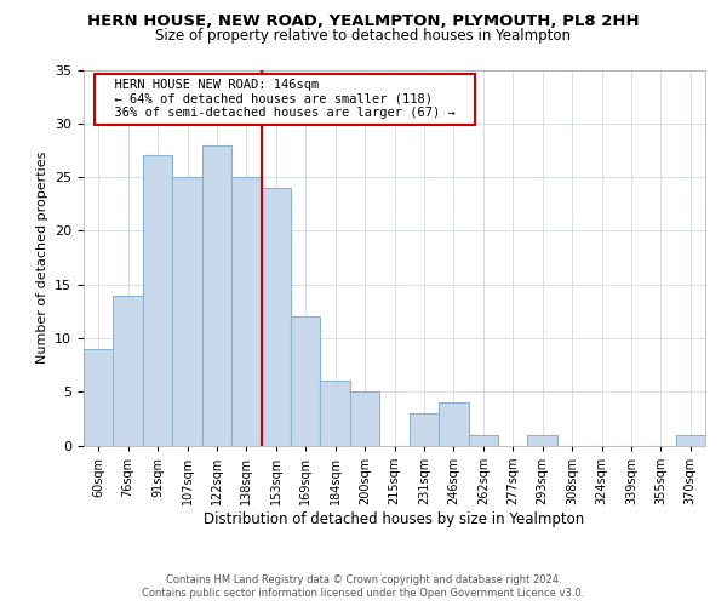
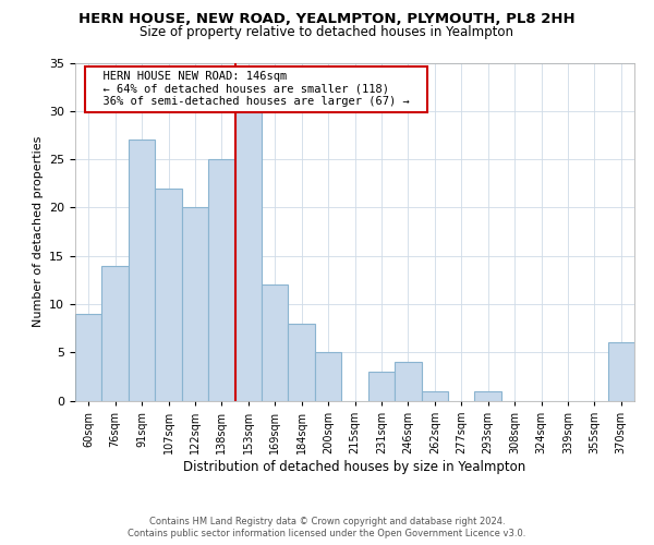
107sqm: 25 -> 22
122sqm: 28 -> 20
153sqm: 24 -> 30
184sqm: 6 -> 8
370sqm: 1 -> 6
